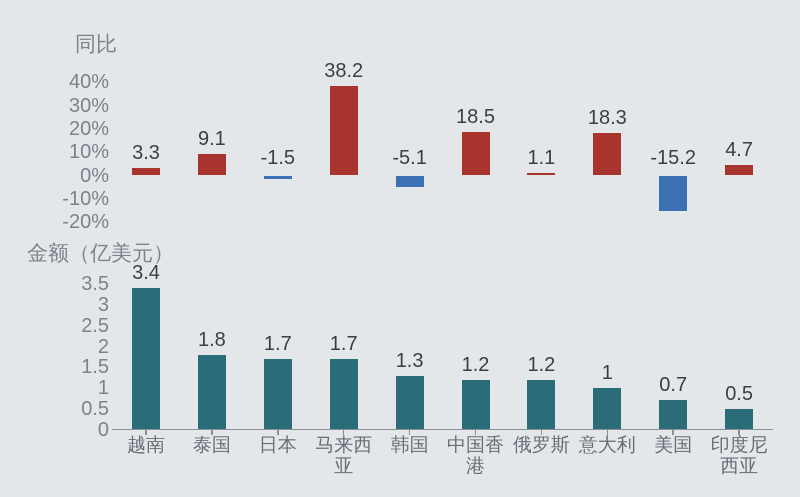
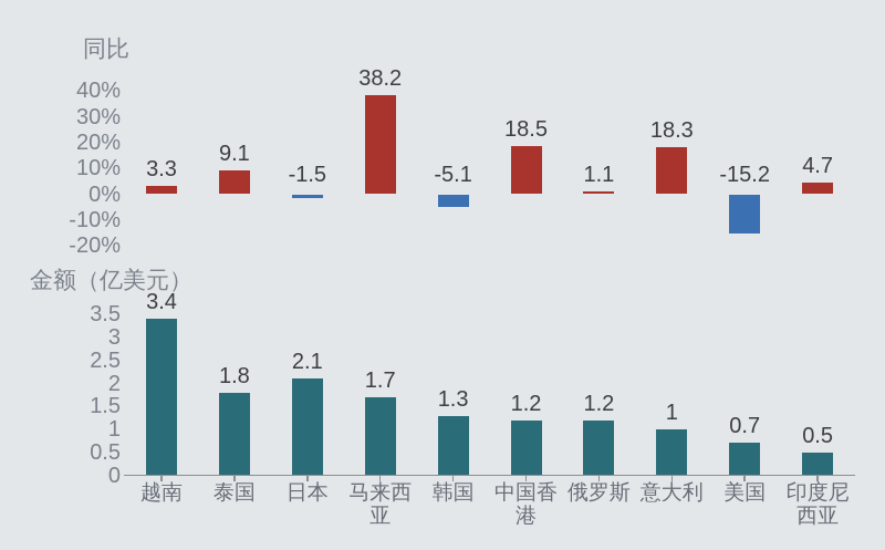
金额（亿美元）/日本: 1.7 -> 2.1
